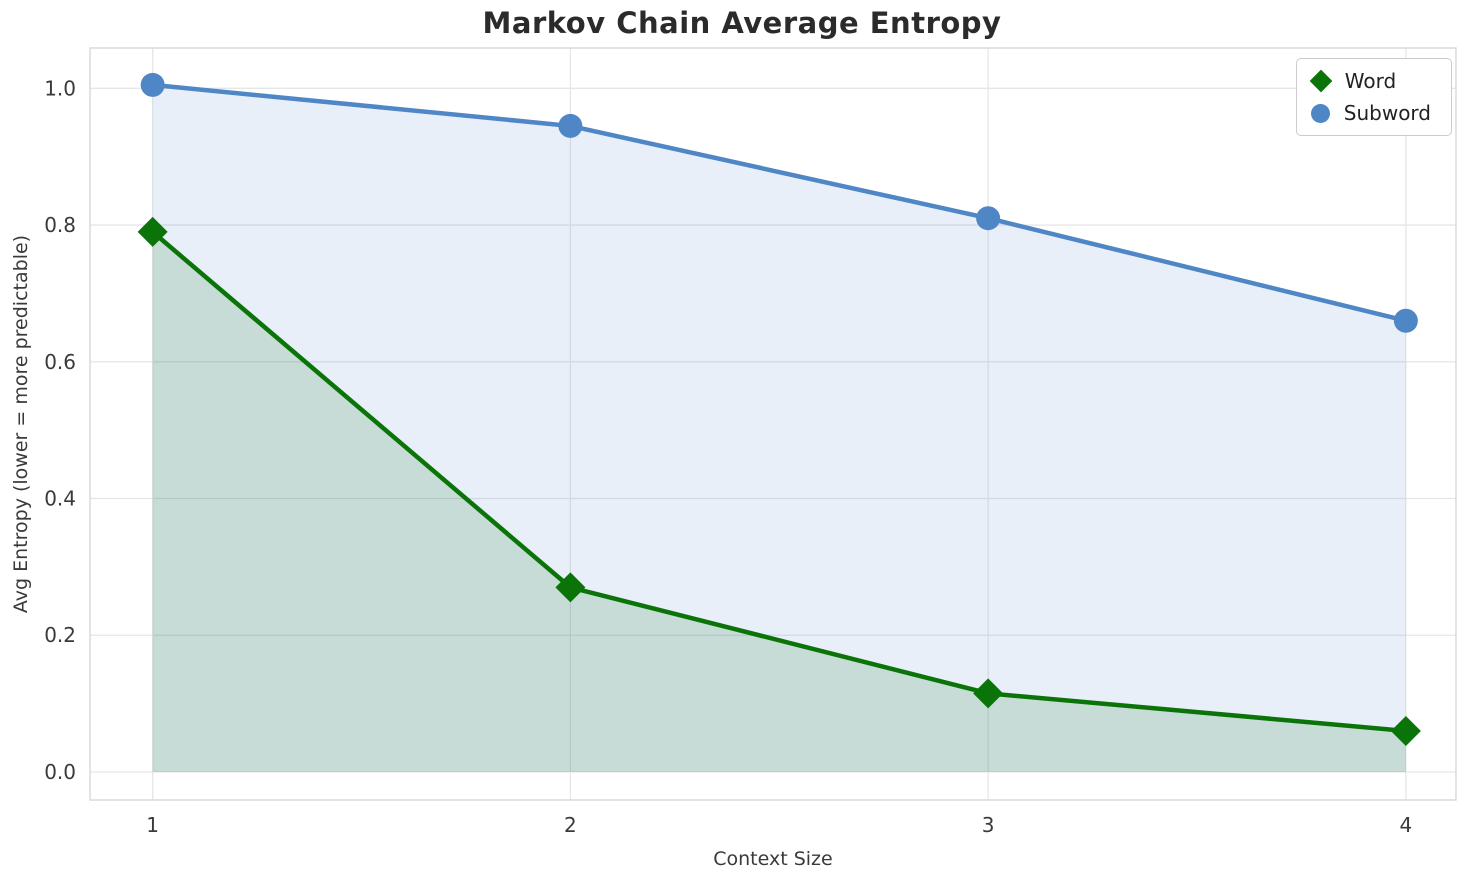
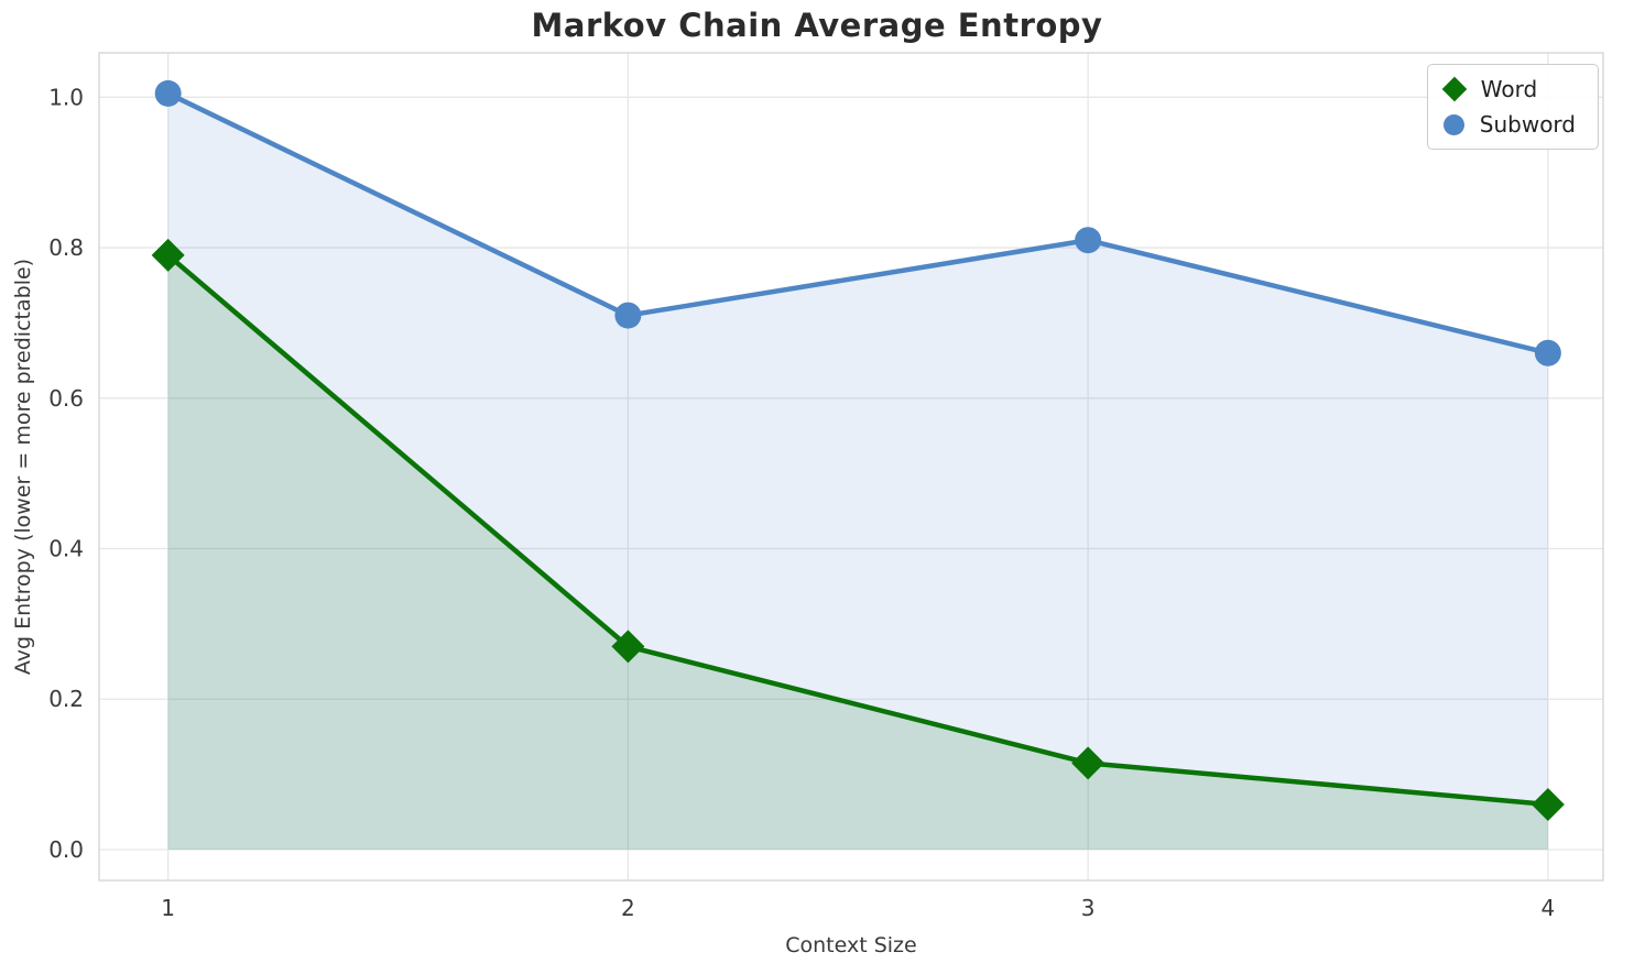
Subword/2: 0.94 -> 0.71
